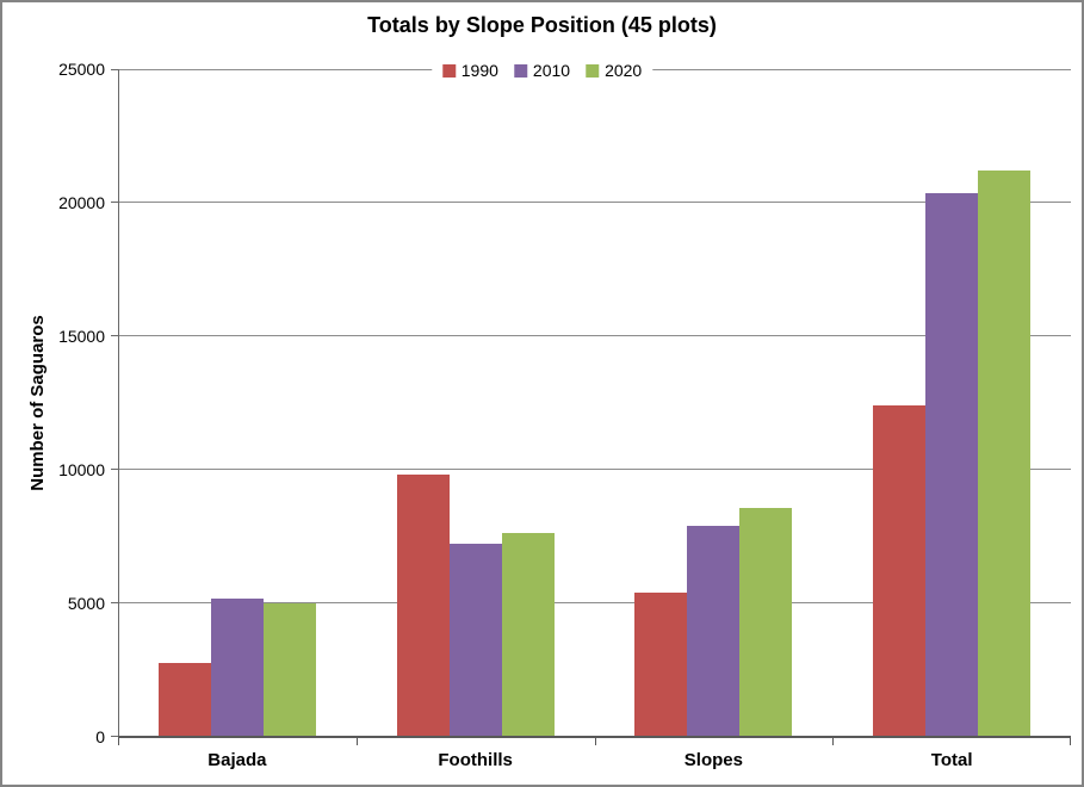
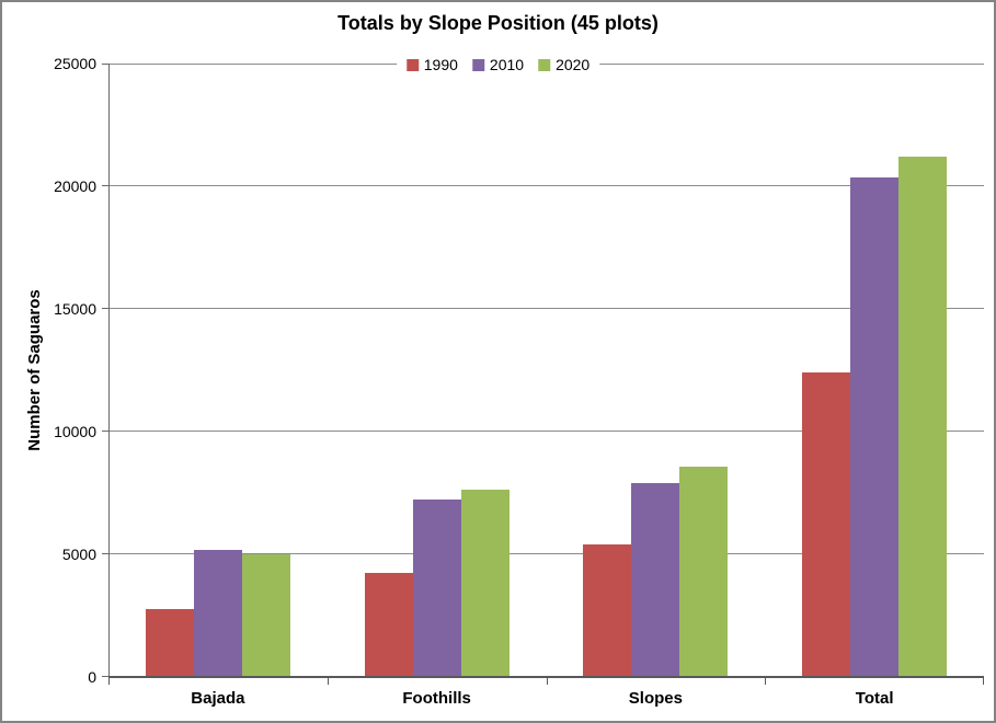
1990/Foothills: 9800 -> 4200
